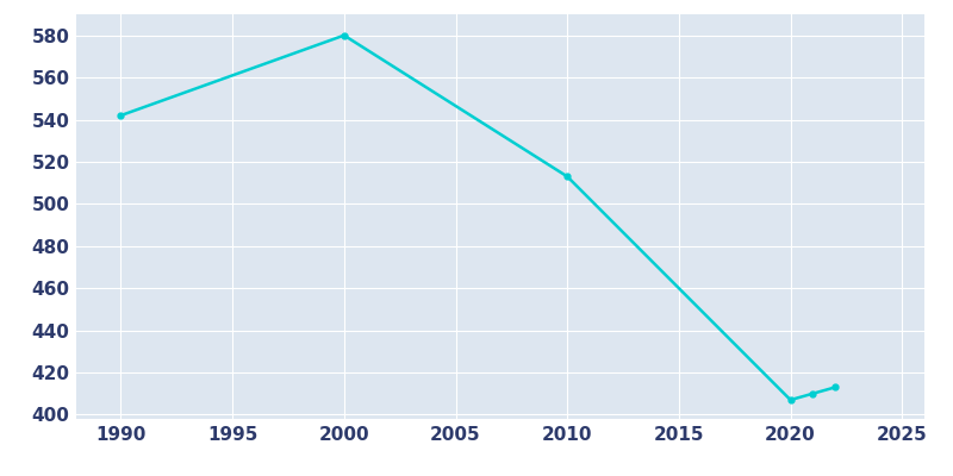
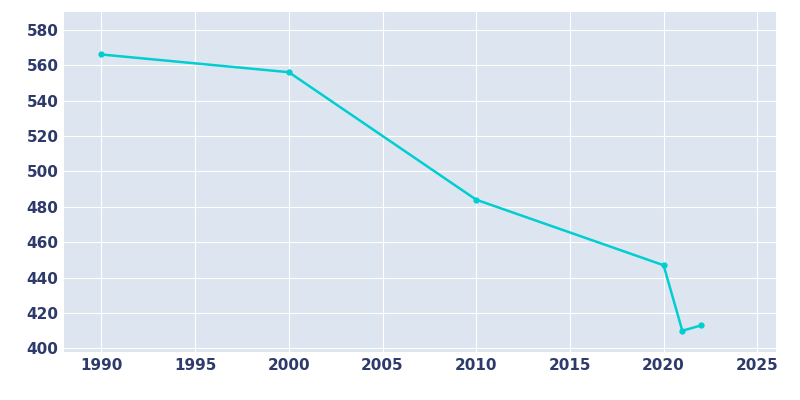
1990: 542 -> 566
2000: 580 -> 556
2010: 513 -> 484
2020: 407 -> 447
